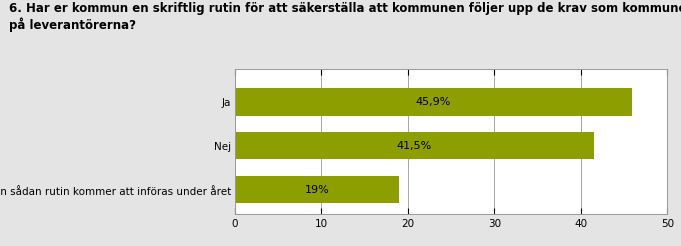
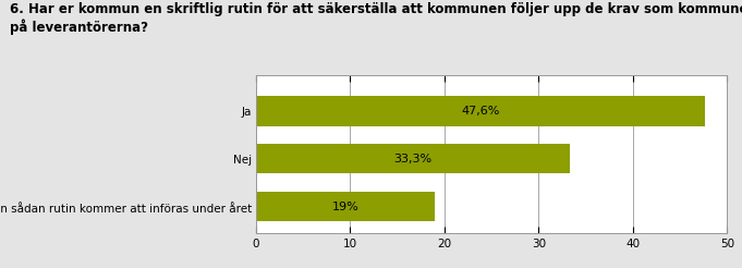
Ja: 45,9% -> 47,6%
Nej: 41,5% -> 33,3%
